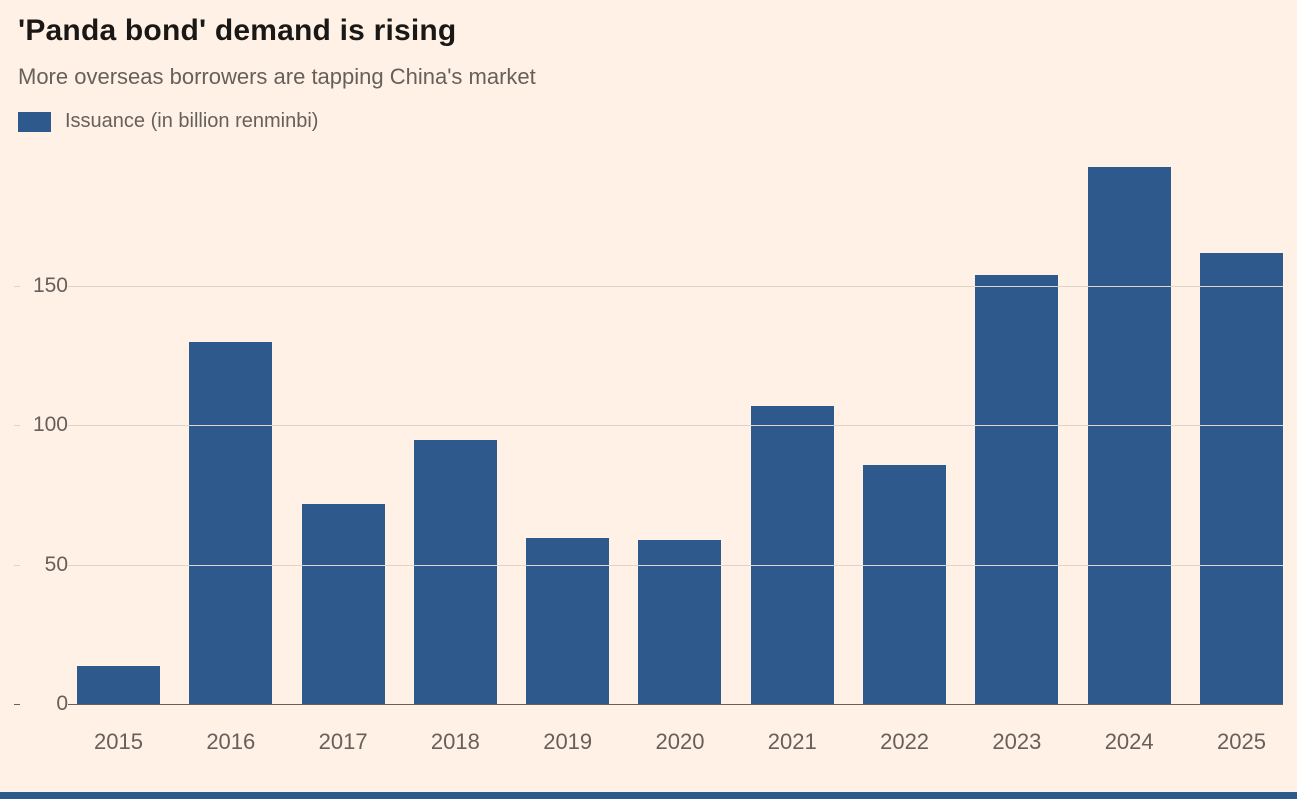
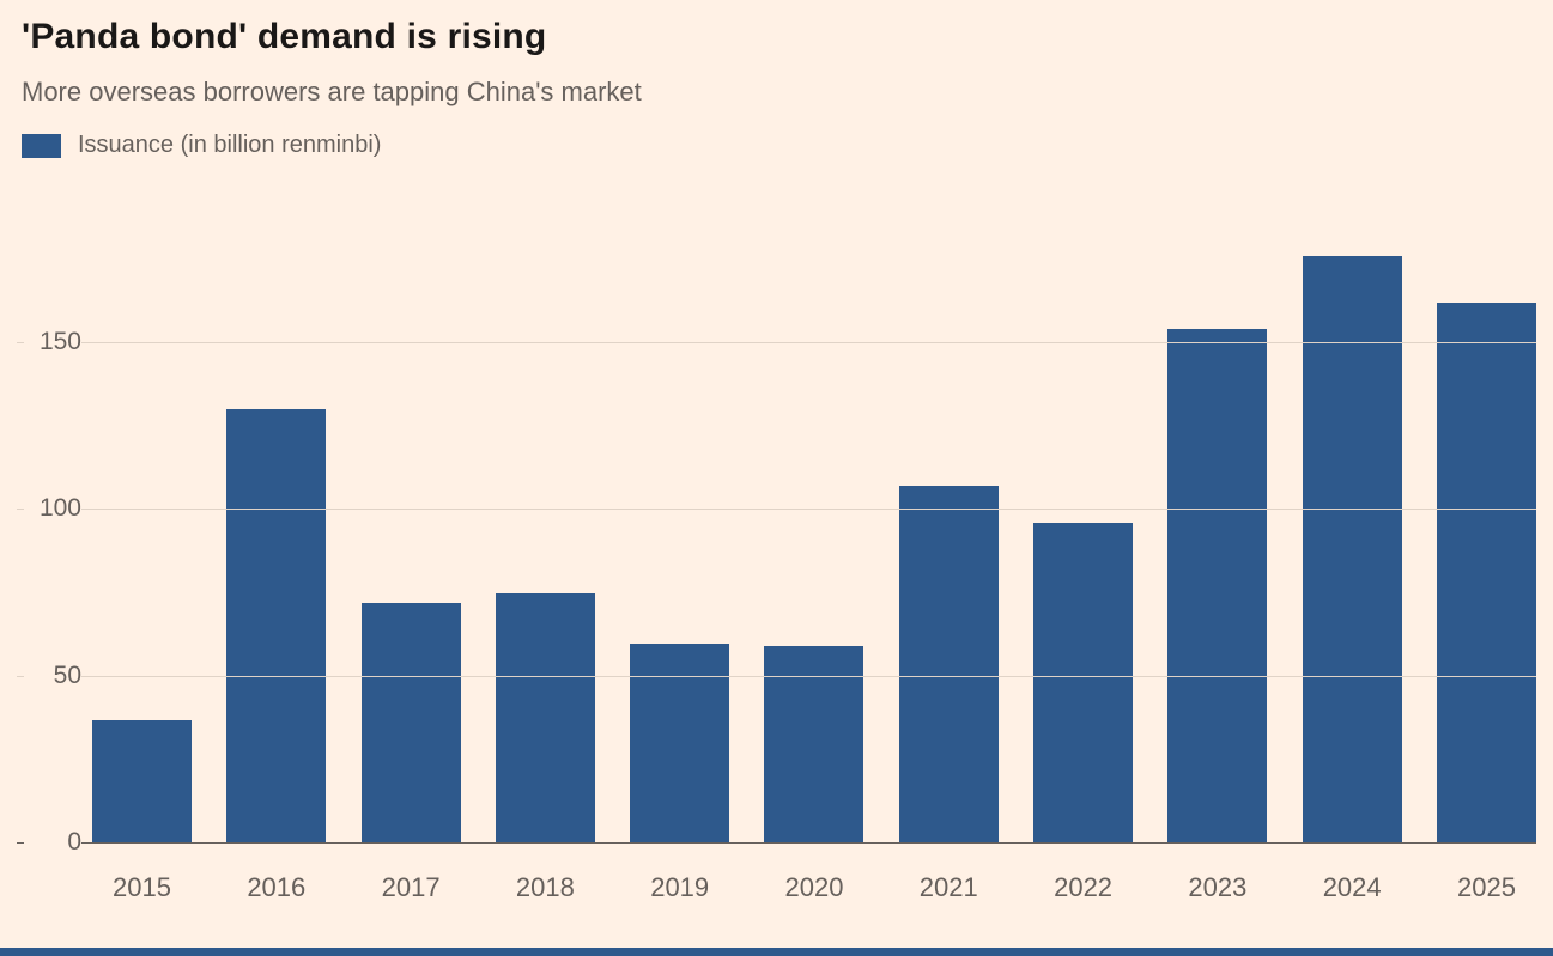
2015: 14 -> 37
2018: 95 -> 75
2022: 86 -> 96
2024: 193 -> 176
